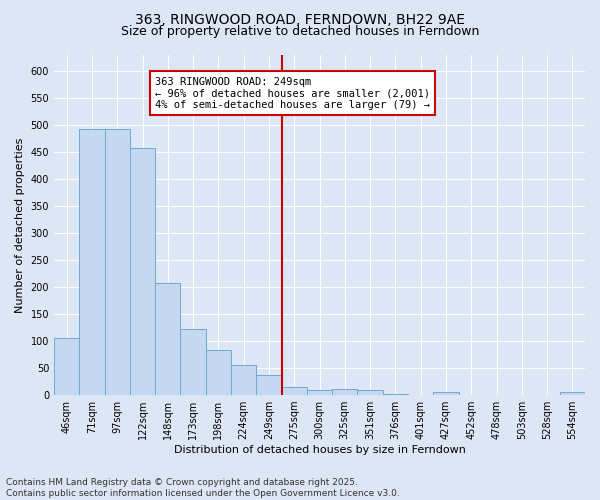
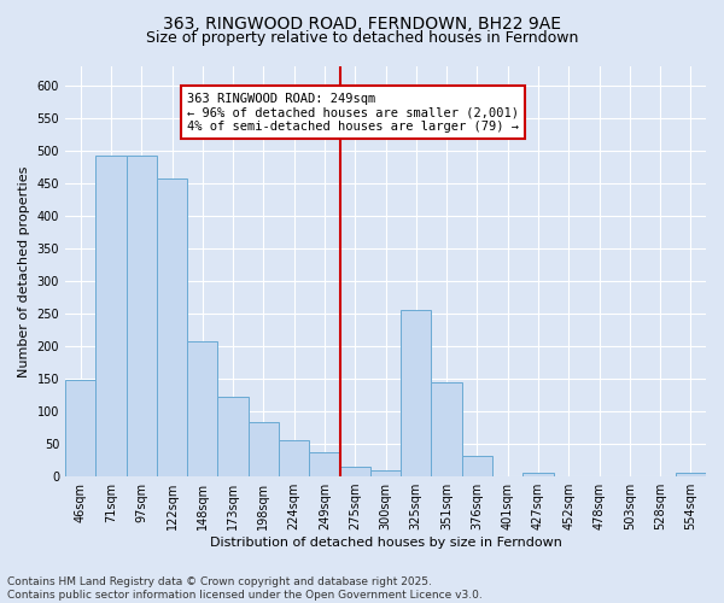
46sqm: 106 -> 148
325sqm: 11 -> 256
351sqm: 10 -> 144
376sqm: 2 -> 32
